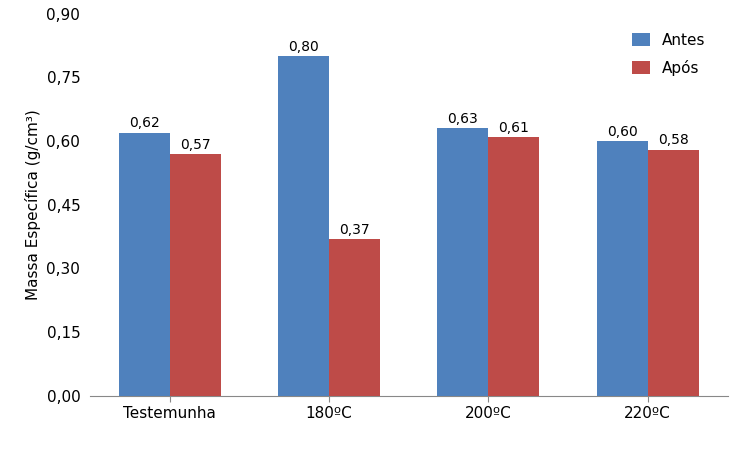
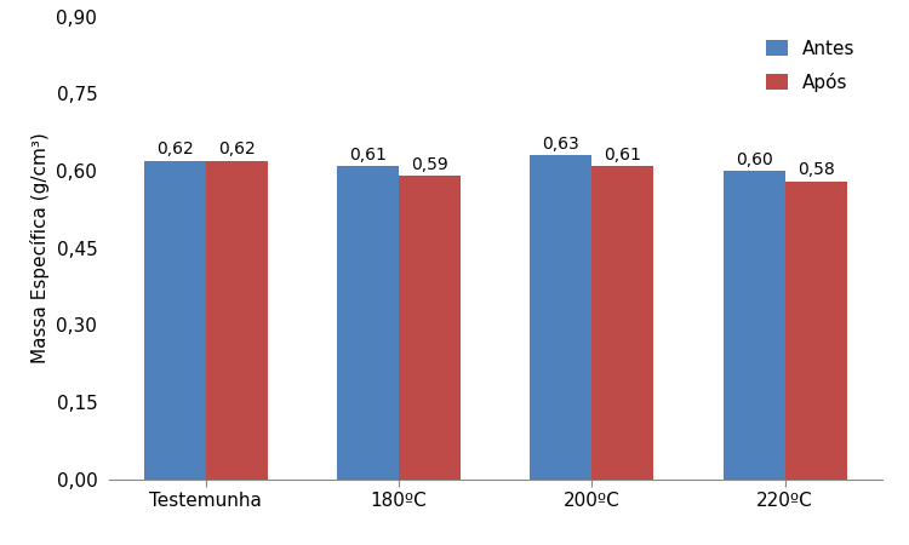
Após/Testemunha: 0,57 -> 0,62
Antes/180ºC: 0,80 -> 0,61
Após/180ºC: 0,37 -> 0,59
